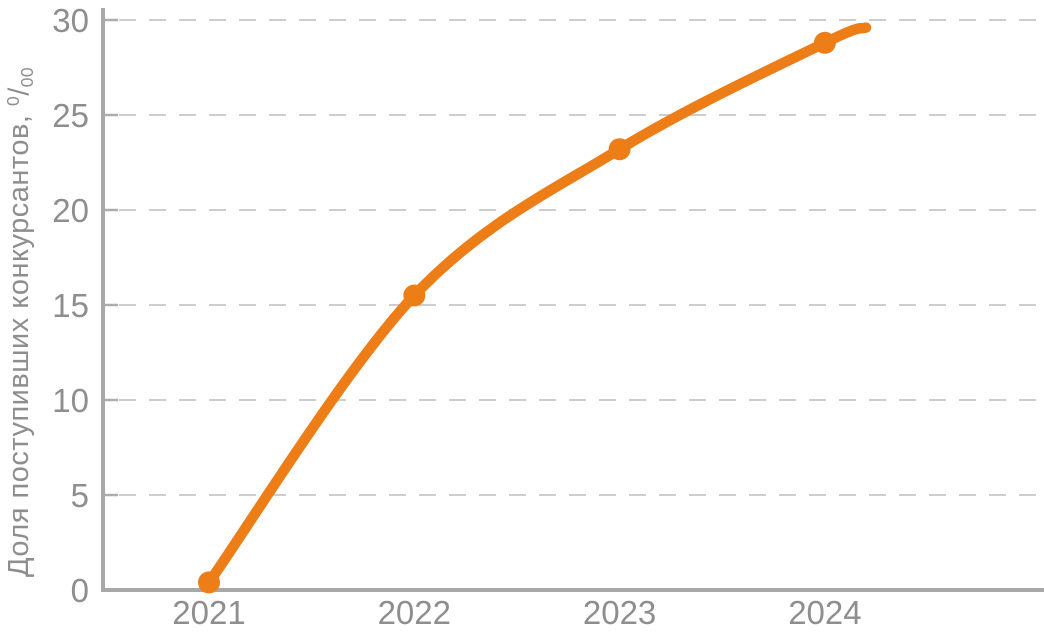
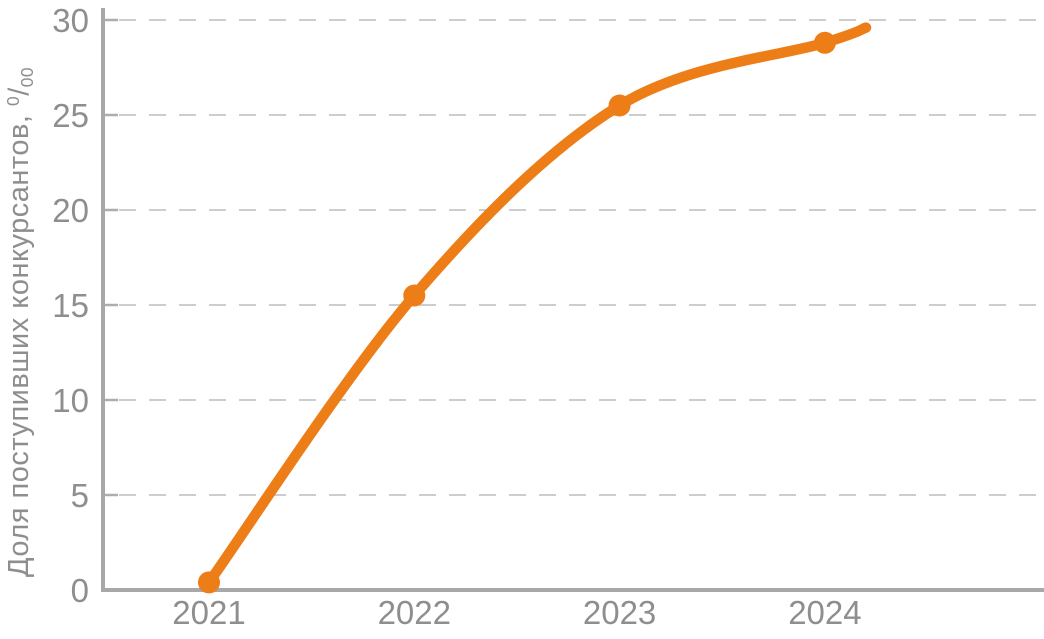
2023: 23.2 -> 25.5
